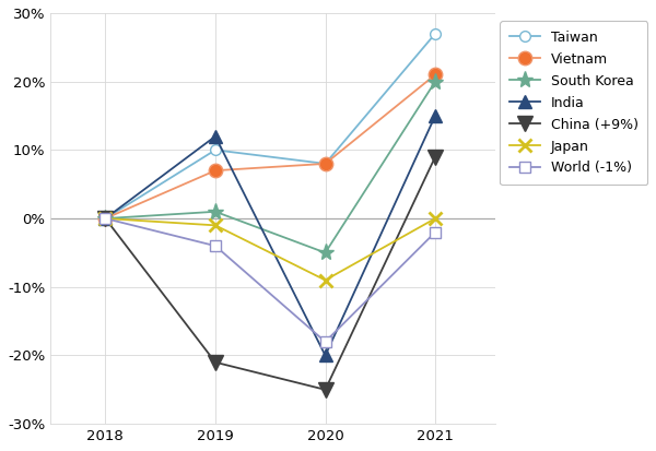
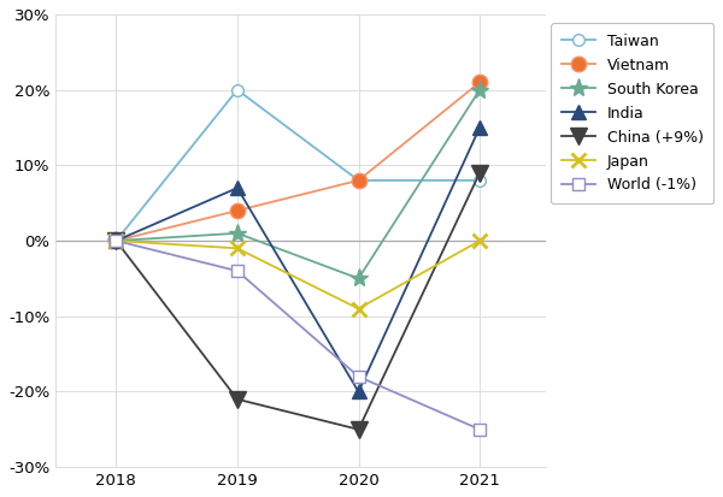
Taiwan/2019: 10% -> 20%
Vietnam/2019: 7% -> 4%
India/2019: 12% -> 7%
Taiwan/2021: 27% -> 8%
World (-1%)/2021: -2% -> -25%
